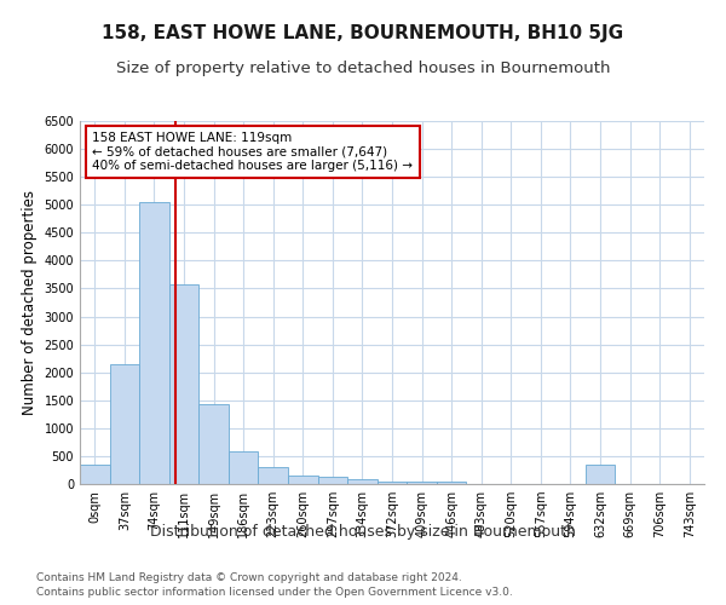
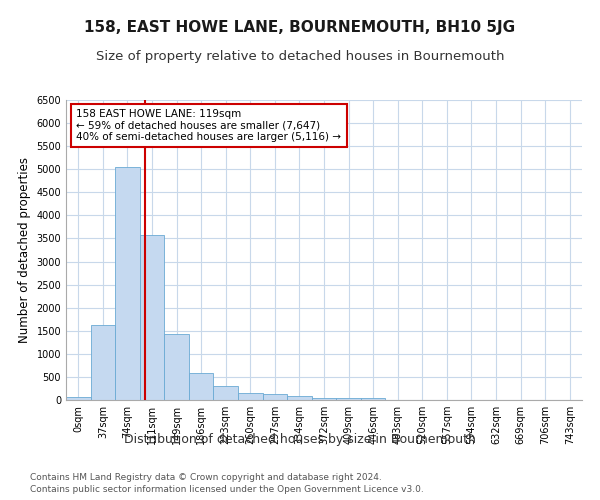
0sqm: 350 -> 80
37sqm: 2150 -> 1620
632sqm: 350 -> 0
